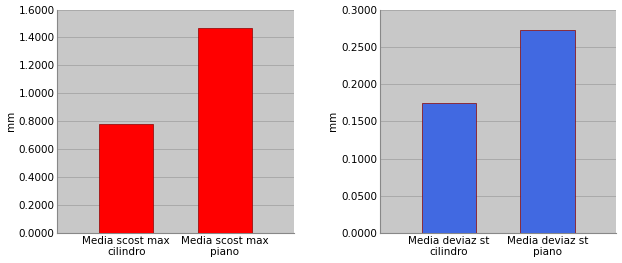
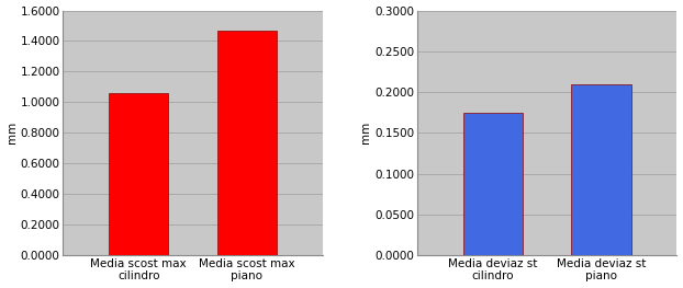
Media scost max cilindro: 0.78 -> 1.06
Media deviaz st piano: 0.272 -> 0.210
